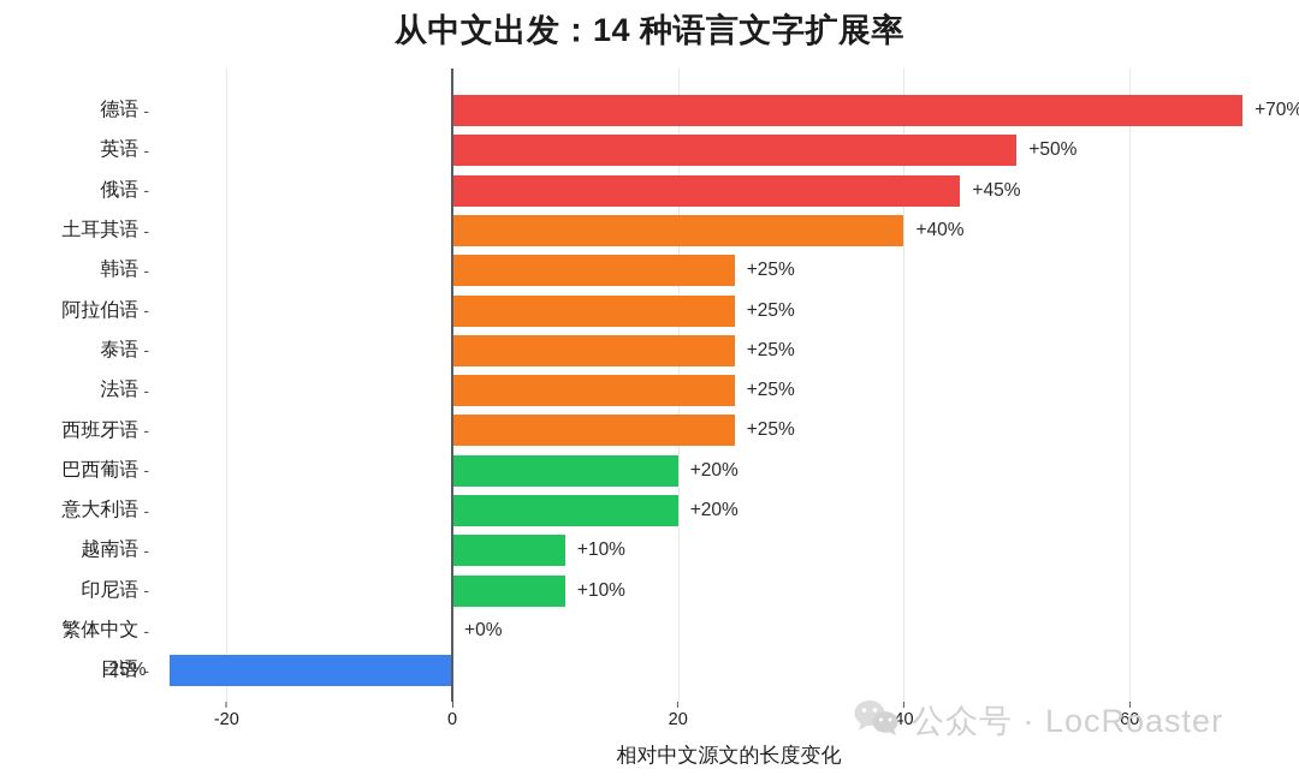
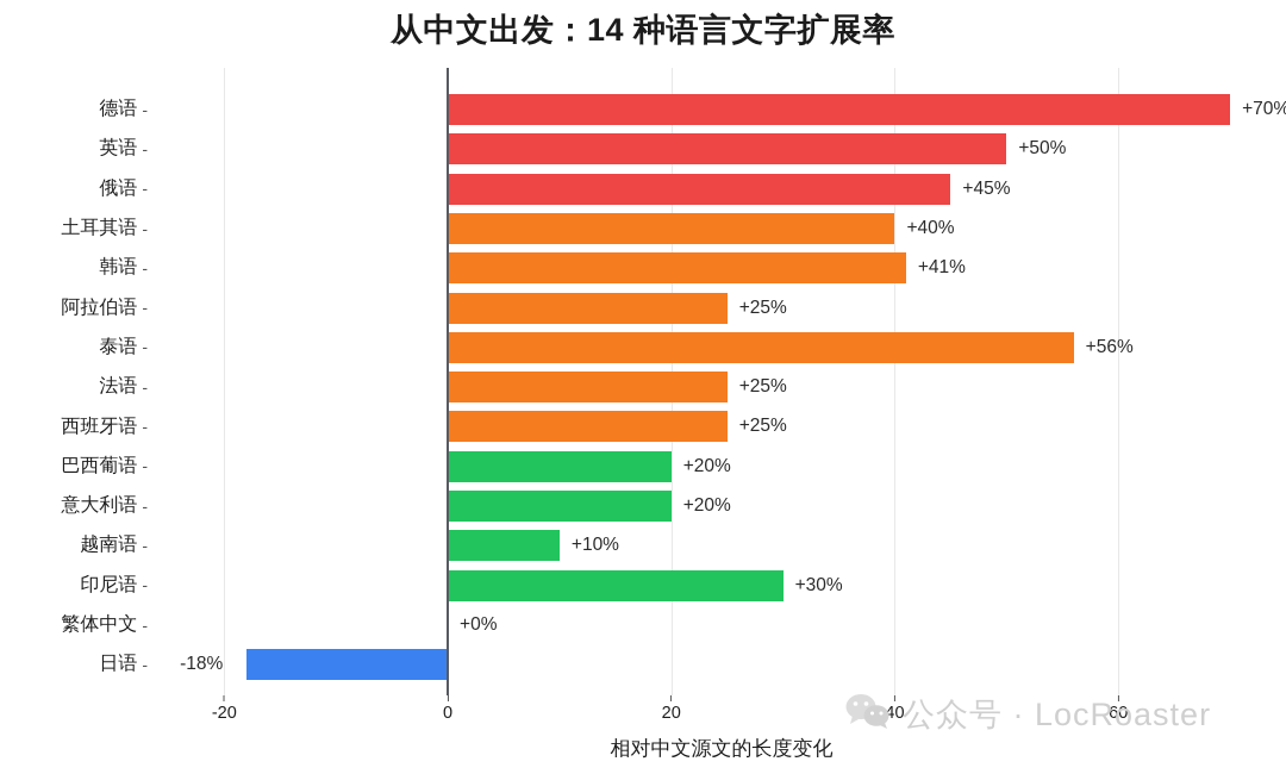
韩语: +25% -> +41%
泰语: +25% -> +56%
印尼语: +10% -> +30%
日语: -25% -> -18%
